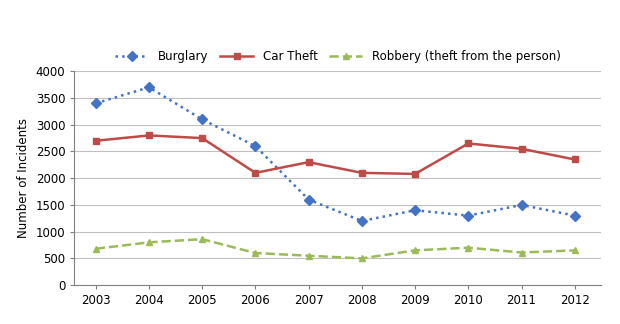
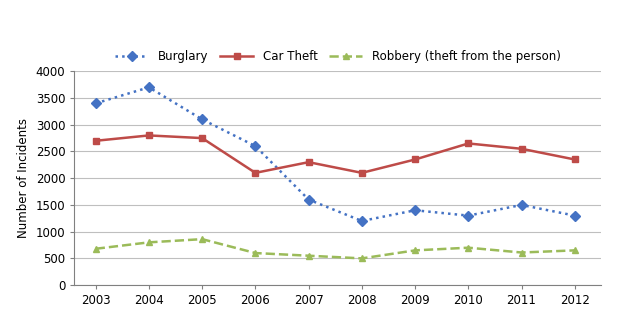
Car Theft/2009: 2080 -> 2350
